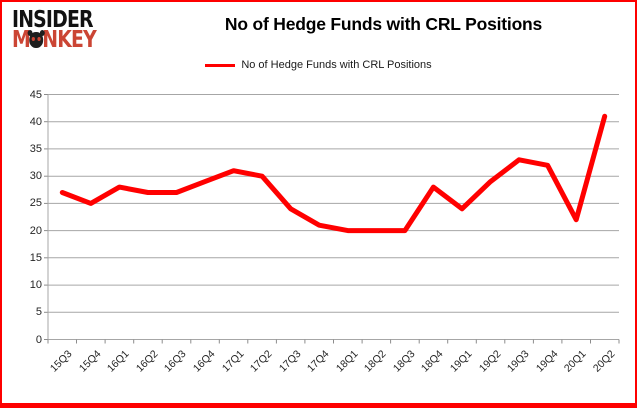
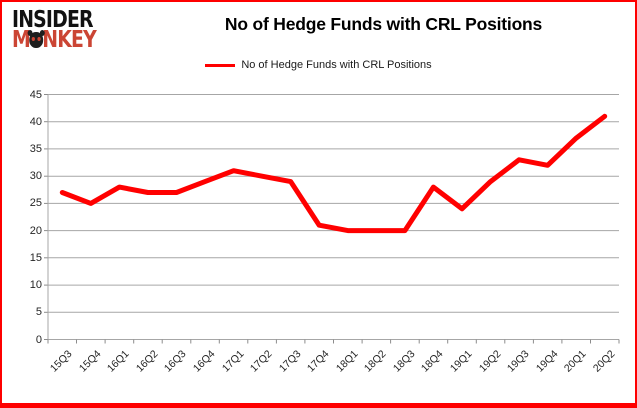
17Q3: 24 -> 29
20Q1: 22 -> 37
